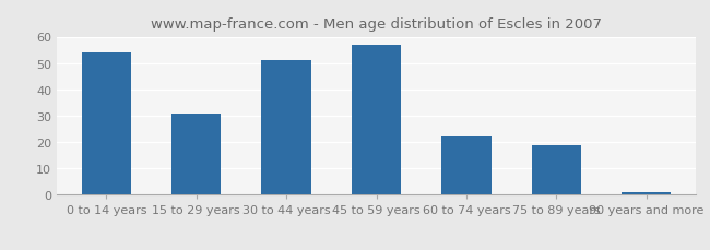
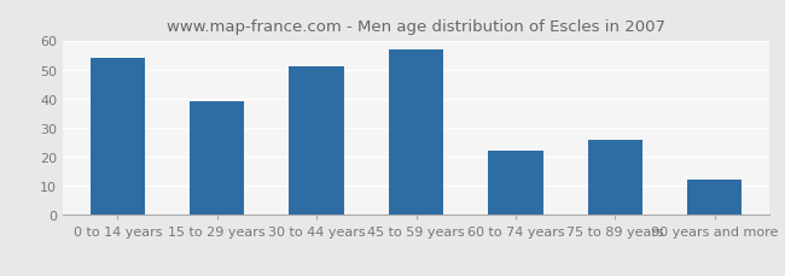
15 to 29 years: 31 -> 39
75 to 89 years: 19 -> 26
90 years and more: 1 -> 12
